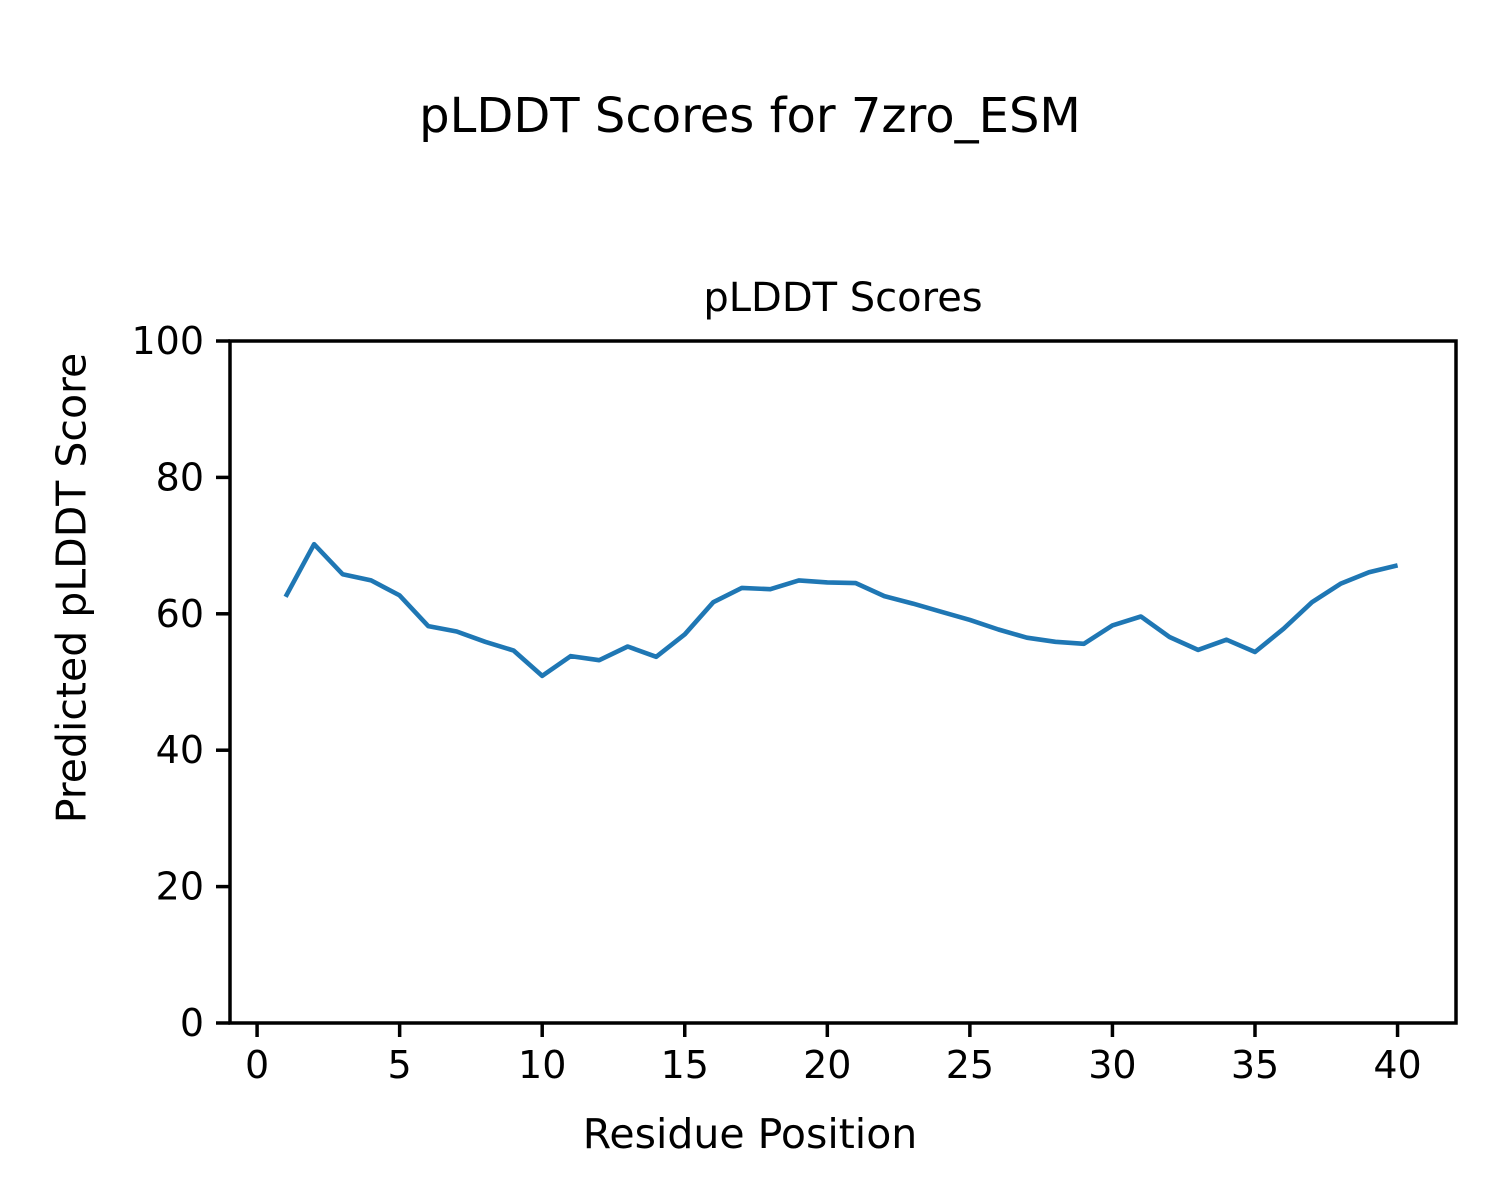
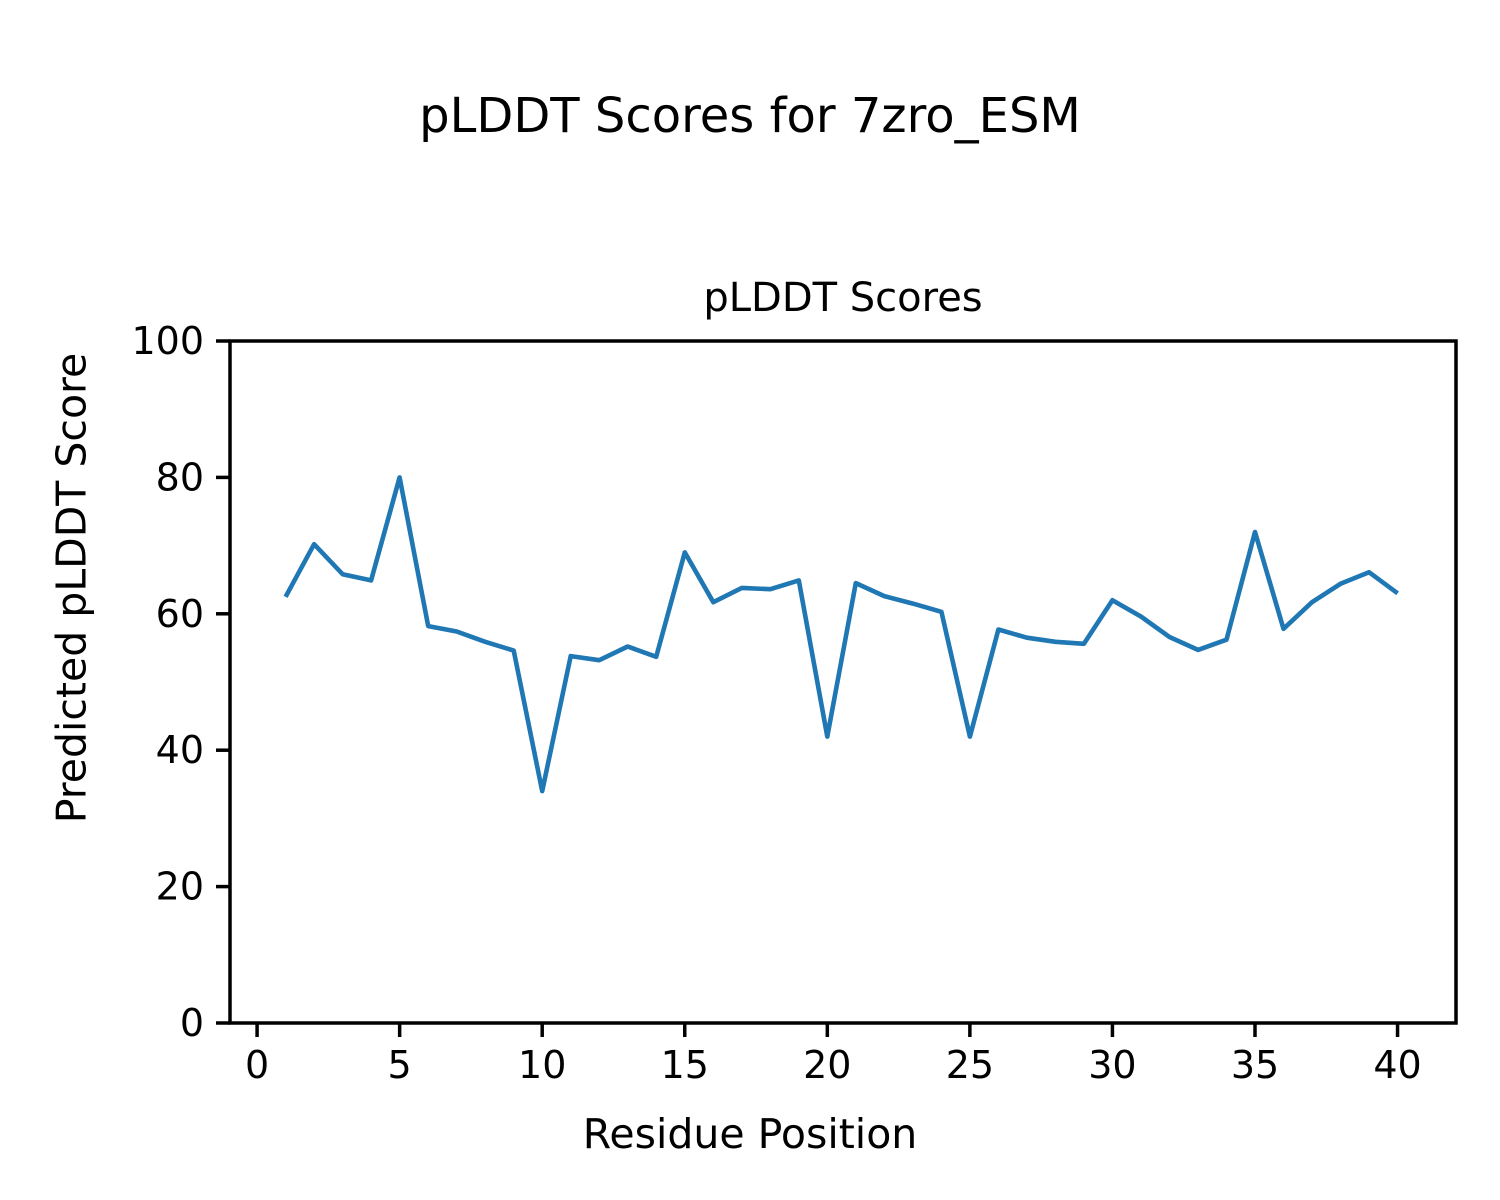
5: 63 -> 80
10: 51 -> 34
15: 57 -> 69
20: 65 -> 42
25: 59 -> 42
30: 58 -> 62
35: 54 -> 72
40: 67 -> 63
